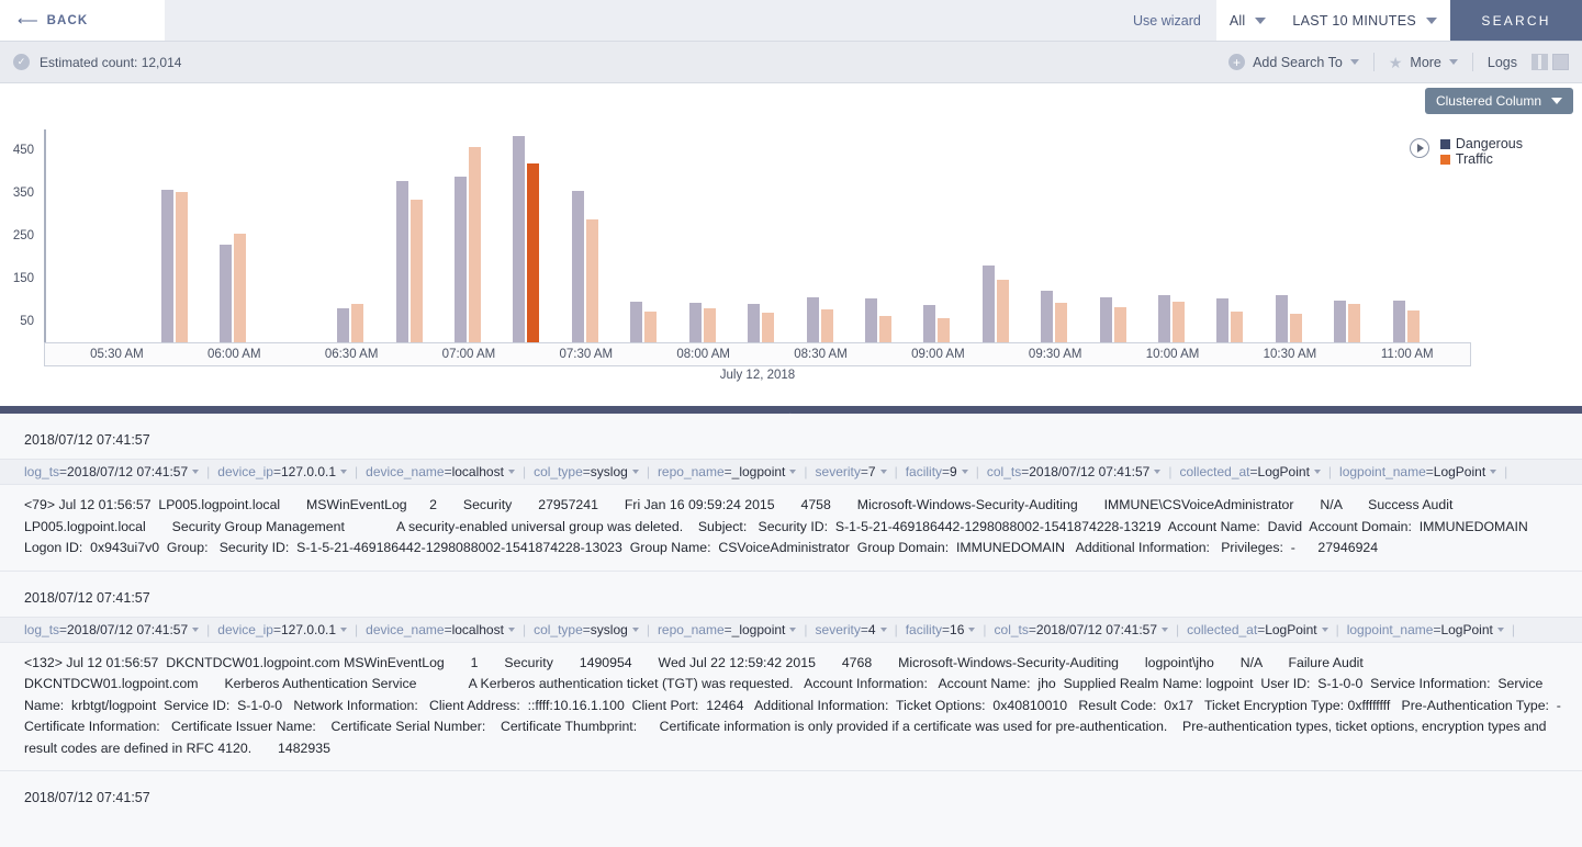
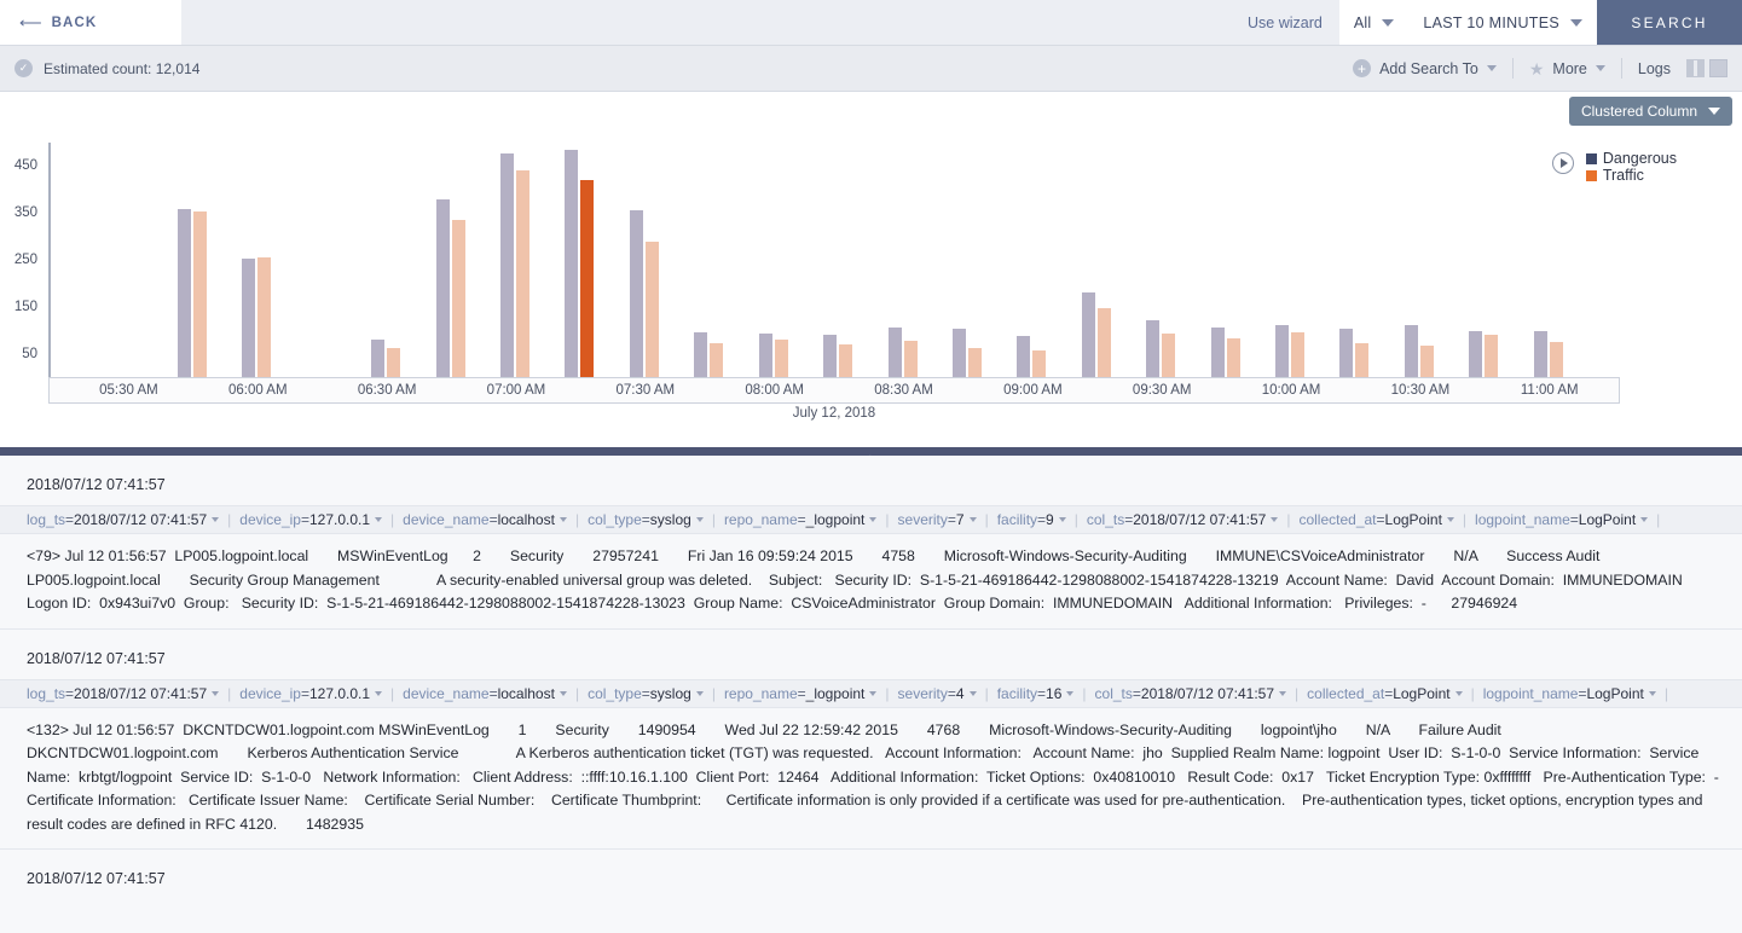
Dangerous/06:00 AM: 230 -> 250
Traffic/06:30 AM: 90 -> 60
Dangerous/07:00 AM: 390 -> 480
Traffic/07:00 AM: 460 -> 440
